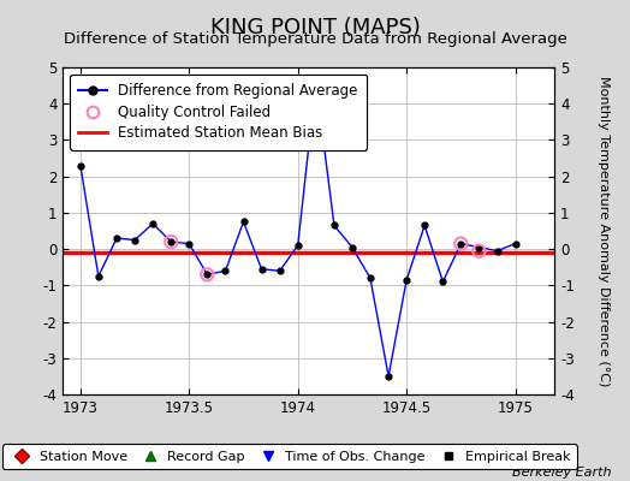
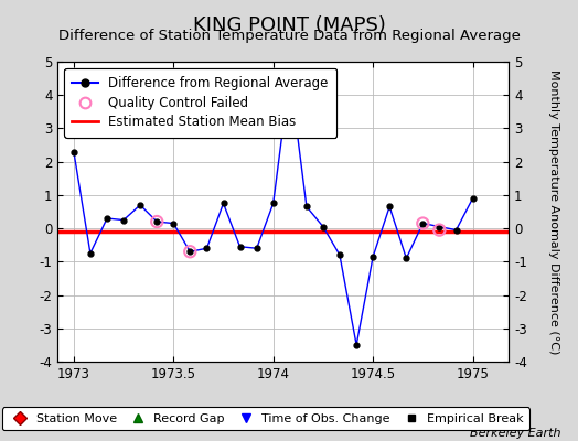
Time of Obs. Change/1974: 0.10 -> 0.75
Time of Obs. Change/1975: 0.15 -> 0.90
